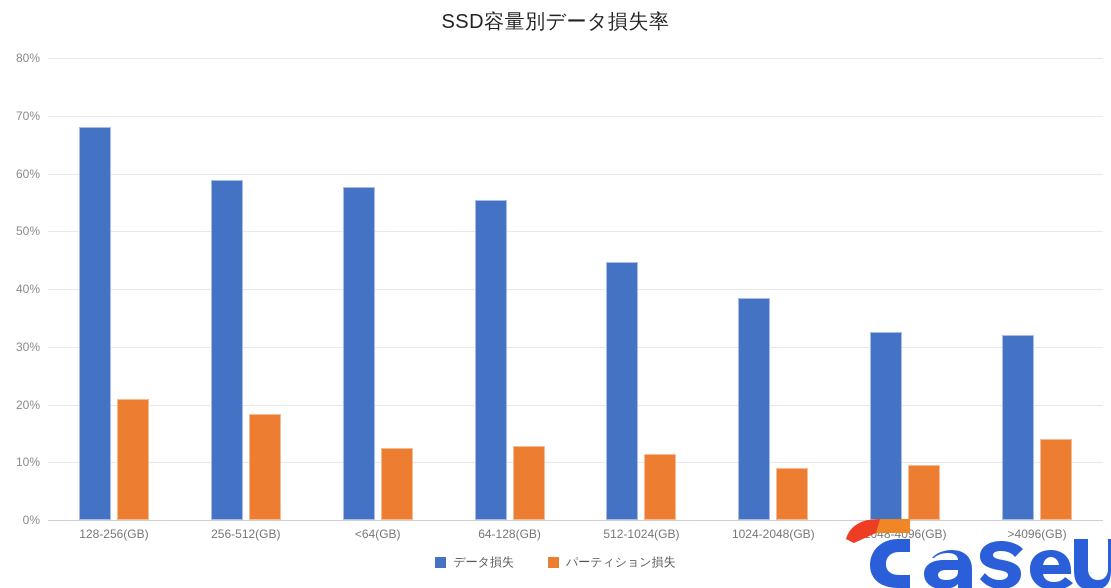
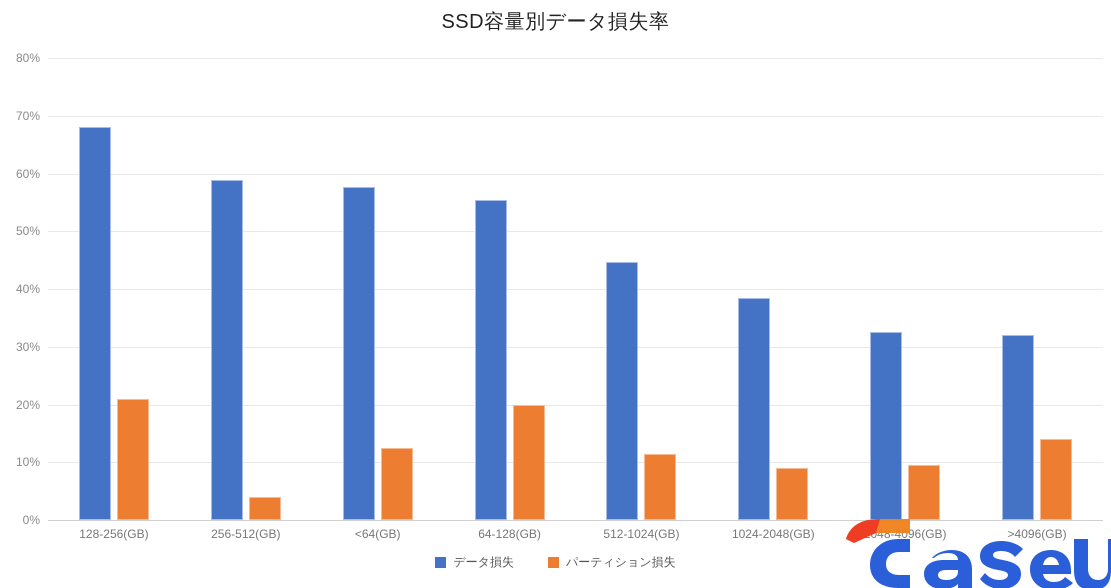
パーティション損失/256-512(GB): 18% -> 4%
パーティション損失/64-128(GB): 13% -> 20%
